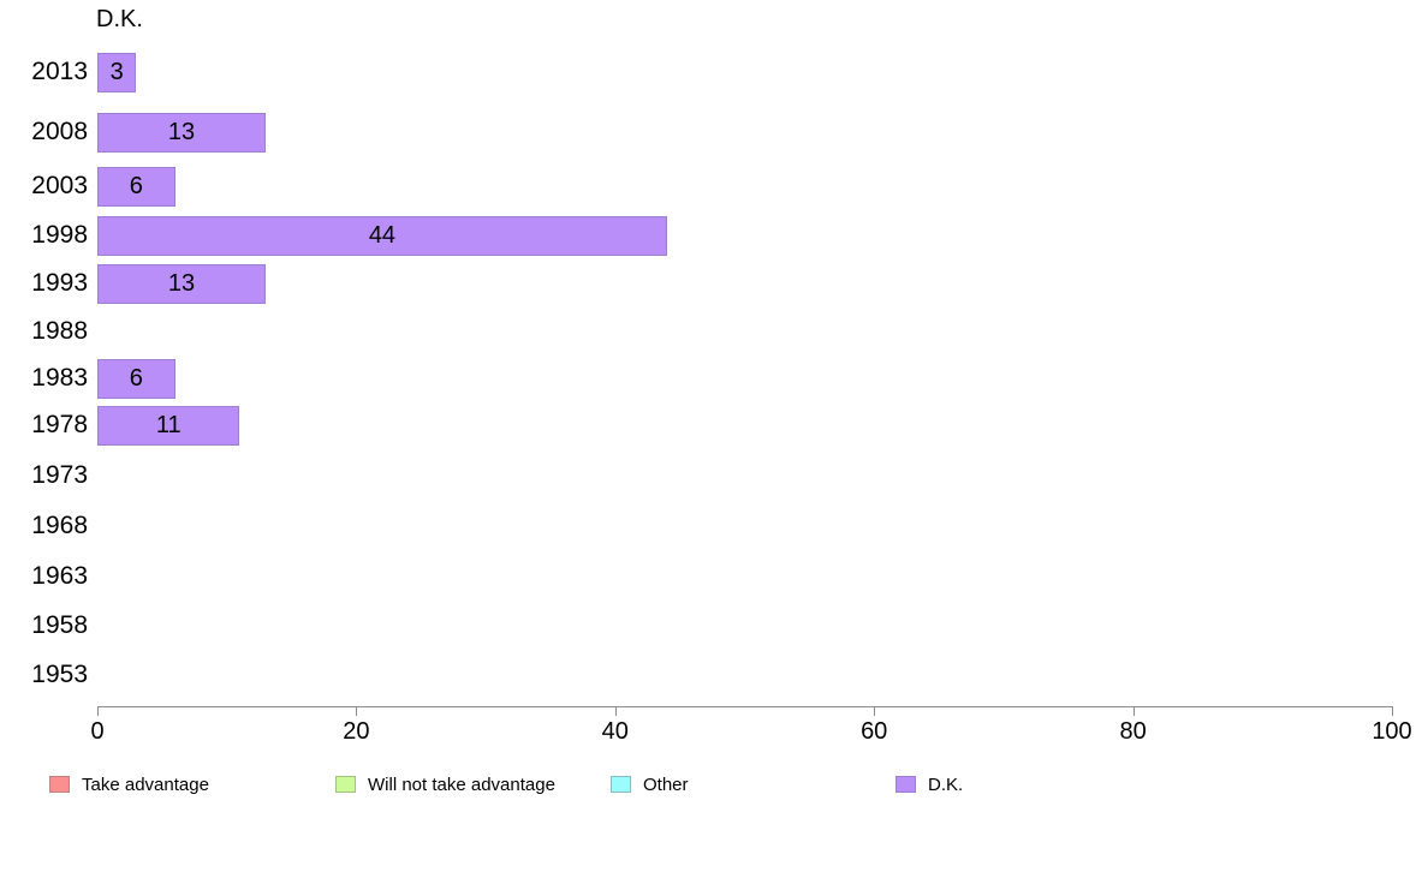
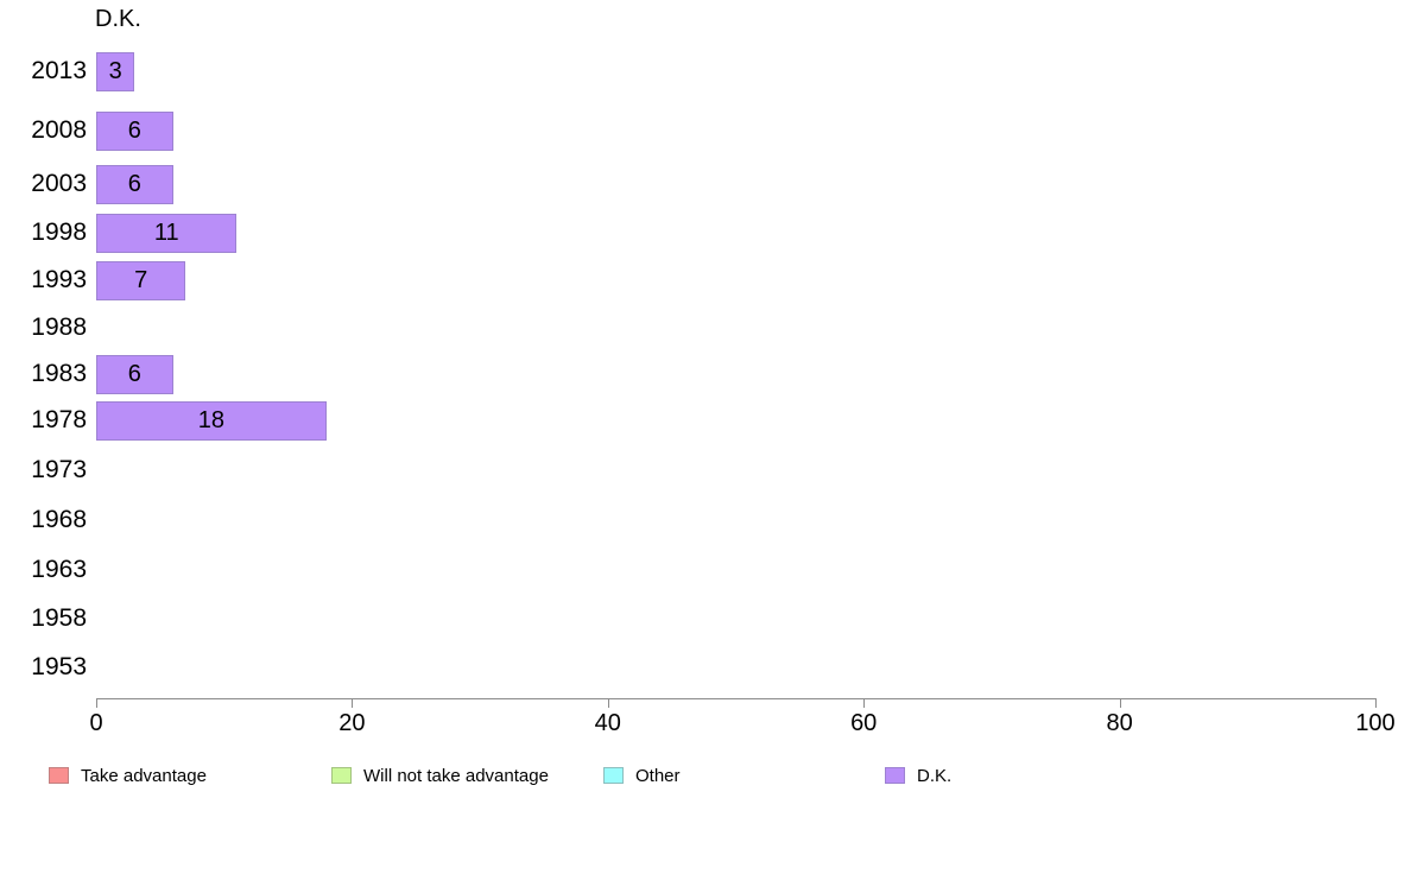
2008: 13 -> 6
1998: 44 -> 11
1993: 13 -> 7
1978: 11 -> 18
